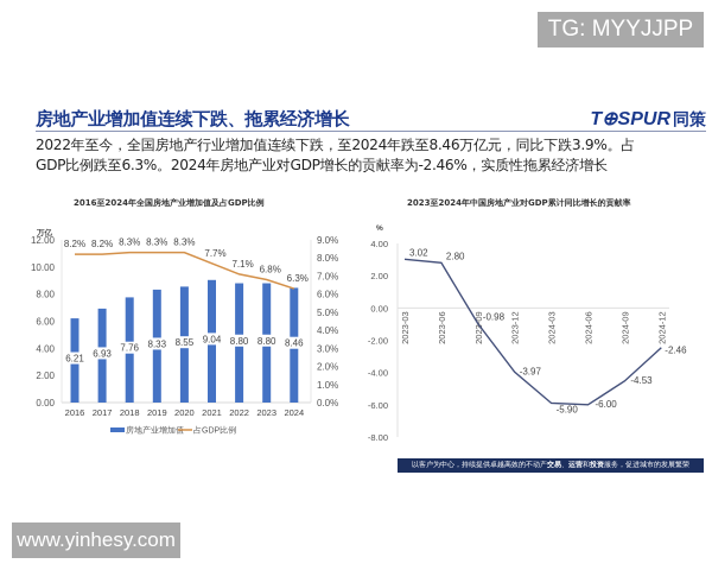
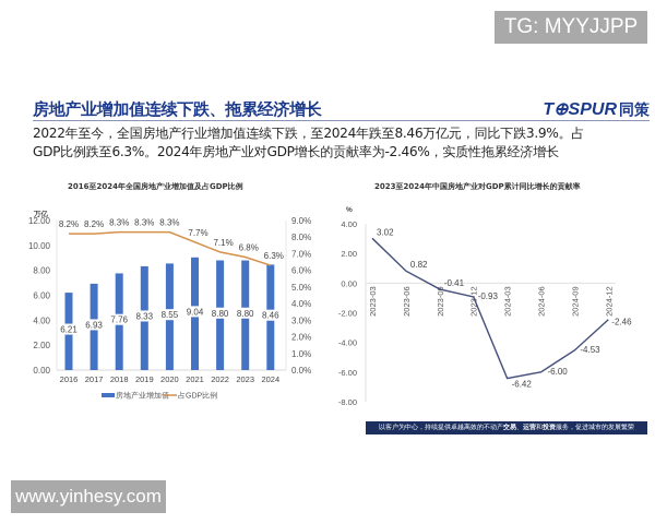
2023至2024年中国房地产业对GDP累计同比增长的贡献率/2023-06: 2.80 -> 0.82
2023至2024年中国房地产业对GDP累计同比增长的贡献率/2023-09: -0.98 -> -0.41
2023至2024年中国房地产业对GDP累计同比增长的贡献率/2023-12: -3.97 -> -0.93
2023至2024年中国房地产业对GDP累计同比增长的贡献率/2024-03: -5.90 -> -6.42
